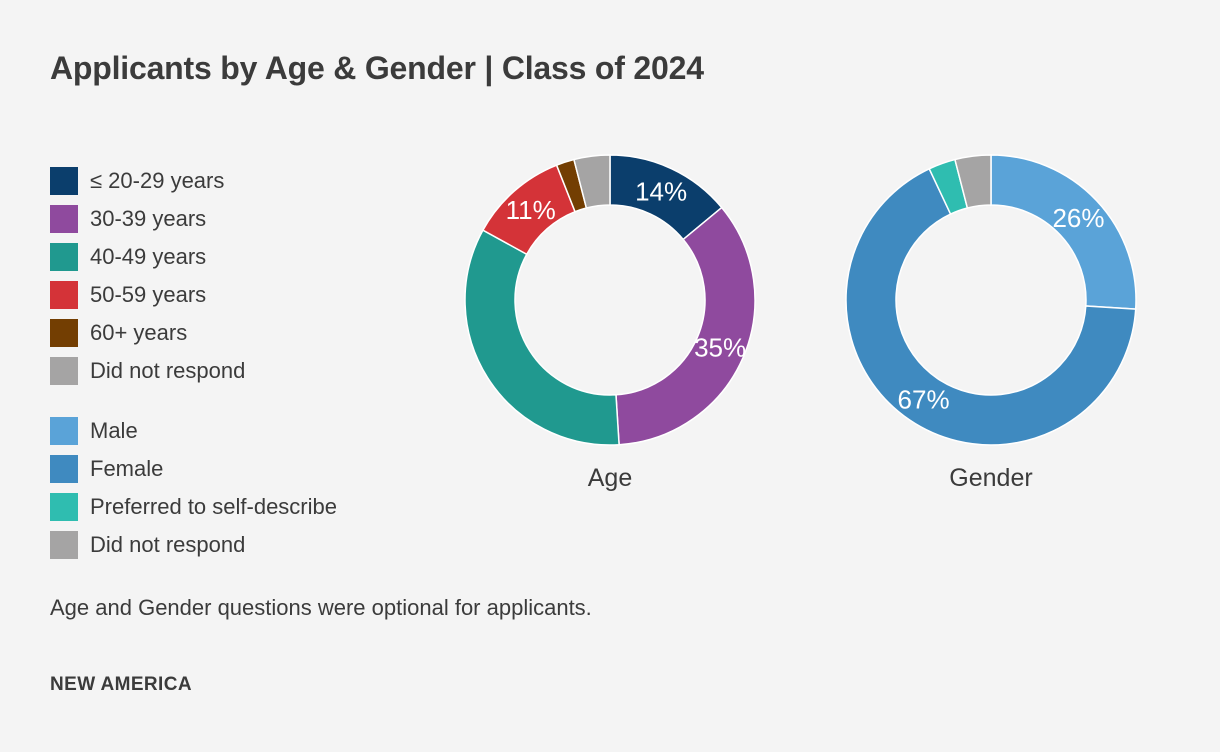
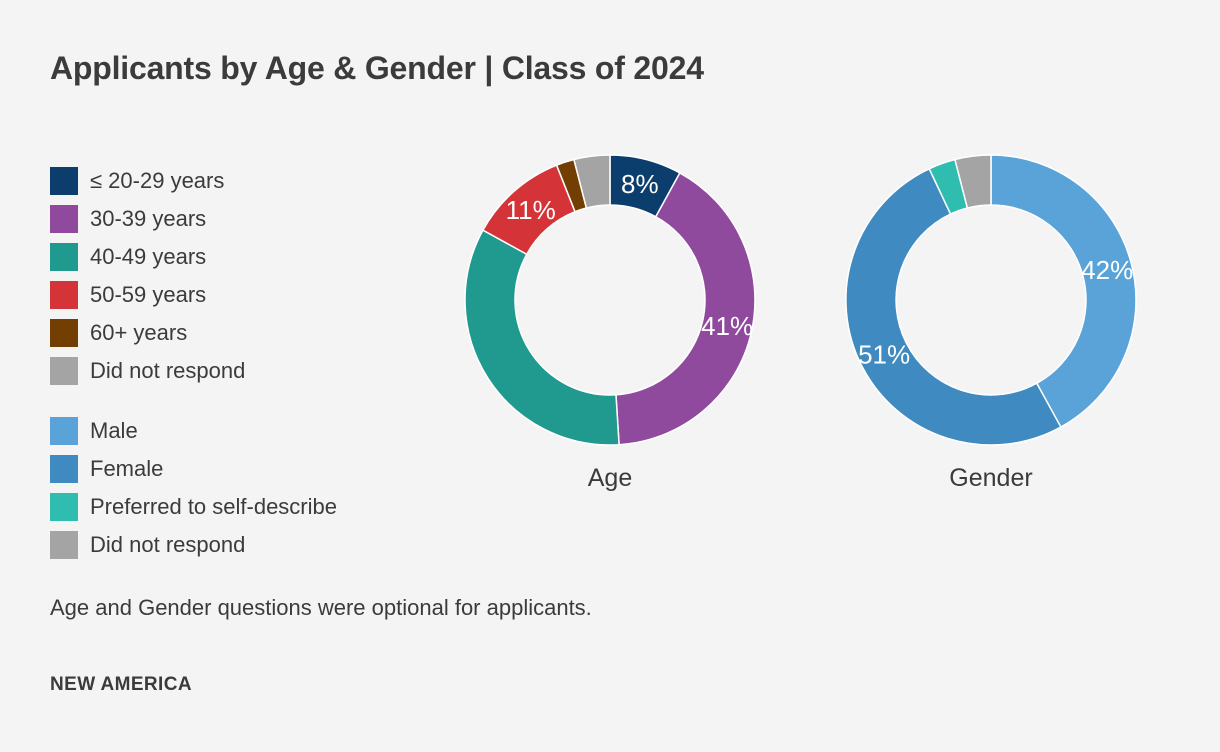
Age/≤ 20-29 years: 14% -> 8%
Age/30-39 years: 35% -> 41%
Gender/Male: 26% -> 42%
Gender/Female: 67% -> 51%
